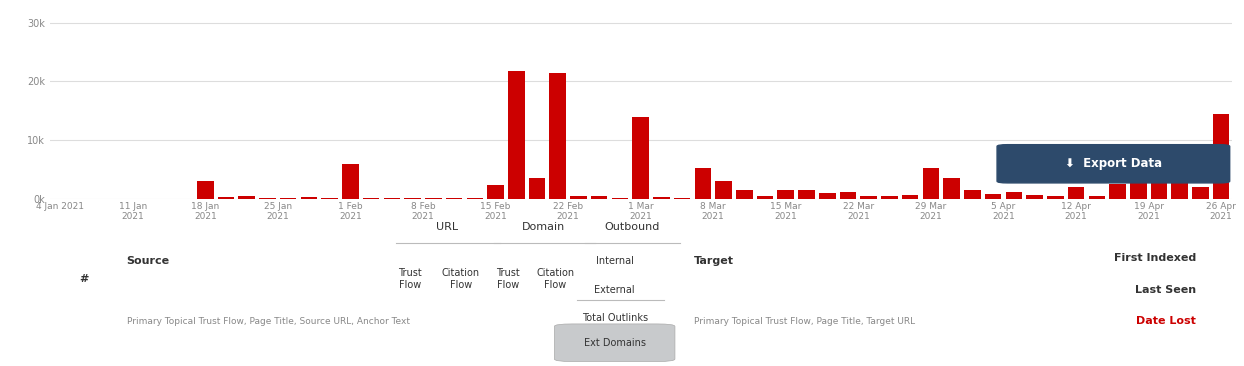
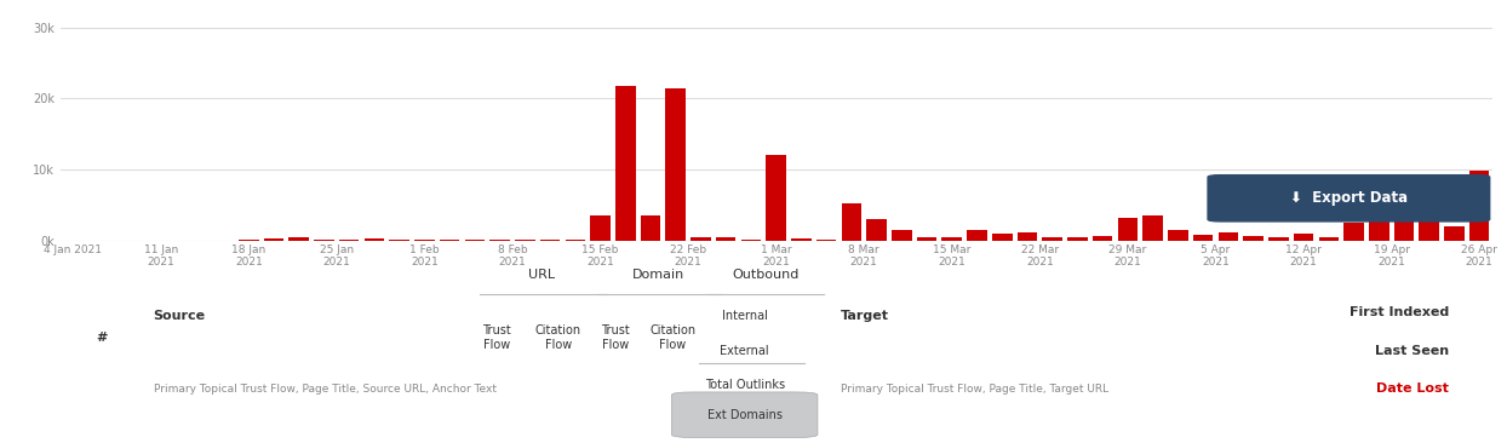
18 Jan 2021: 3.0k -> 0.2k
1 Feb 2021: 6.0k -> 0.1k
15 Feb 2021: 2.4k -> 3.5k
1 Mar 2021: 14.0k -> 12.0k
15 Mar 2021: 1.6k -> 0.5k
29 Mar 2021: 5.2k -> 3.2k
12 Apr 2021: 2.0k -> 1.0k
26 Apr 2021: 14.4k -> 9.8k
